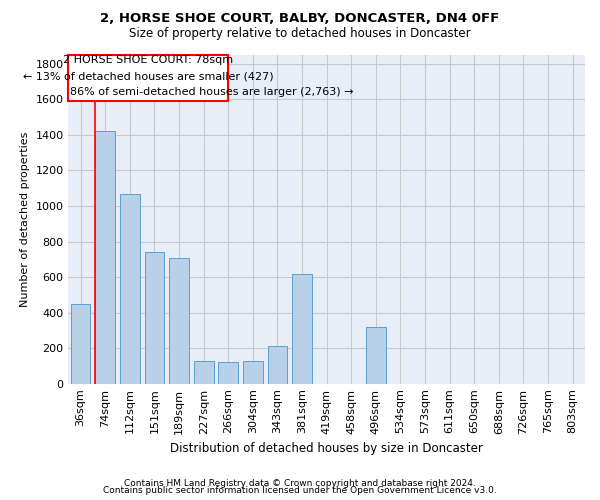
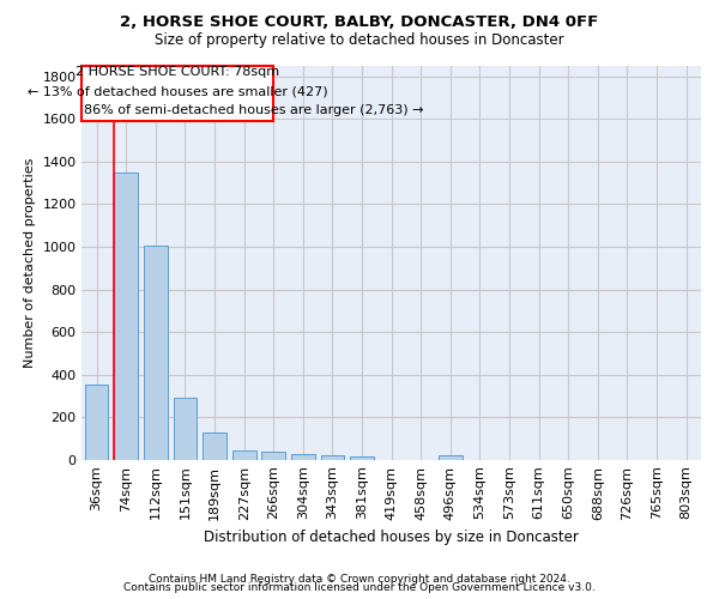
36sqm: 450 -> 360
74sqm: 1420 -> 1350
112sqm: 1070 -> 1000
151sqm: 740 -> 290
189sqm: 710 -> 130
227sqm: 130 -> 40
266sqm: 120 -> 40
304sqm: 130 -> 30
343sqm: 210 -> 20
381sqm: 620 -> 20
496sqm: 320 -> 20
